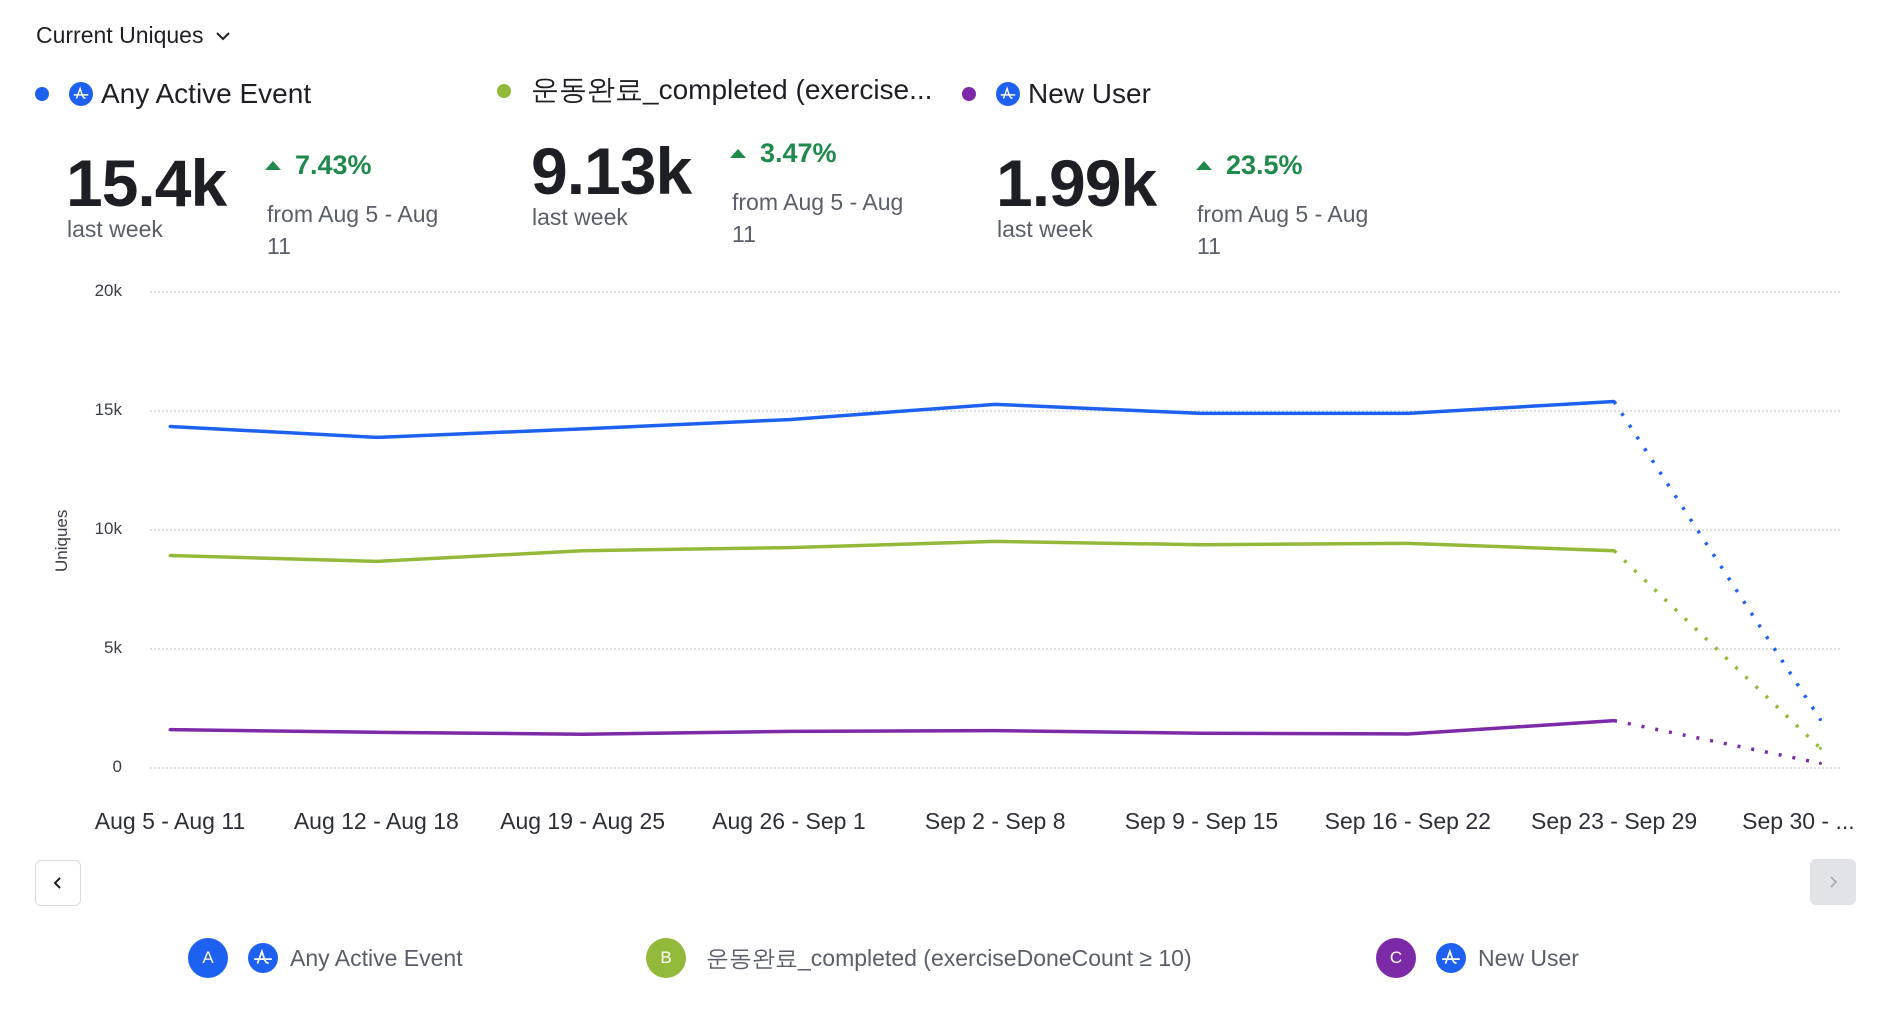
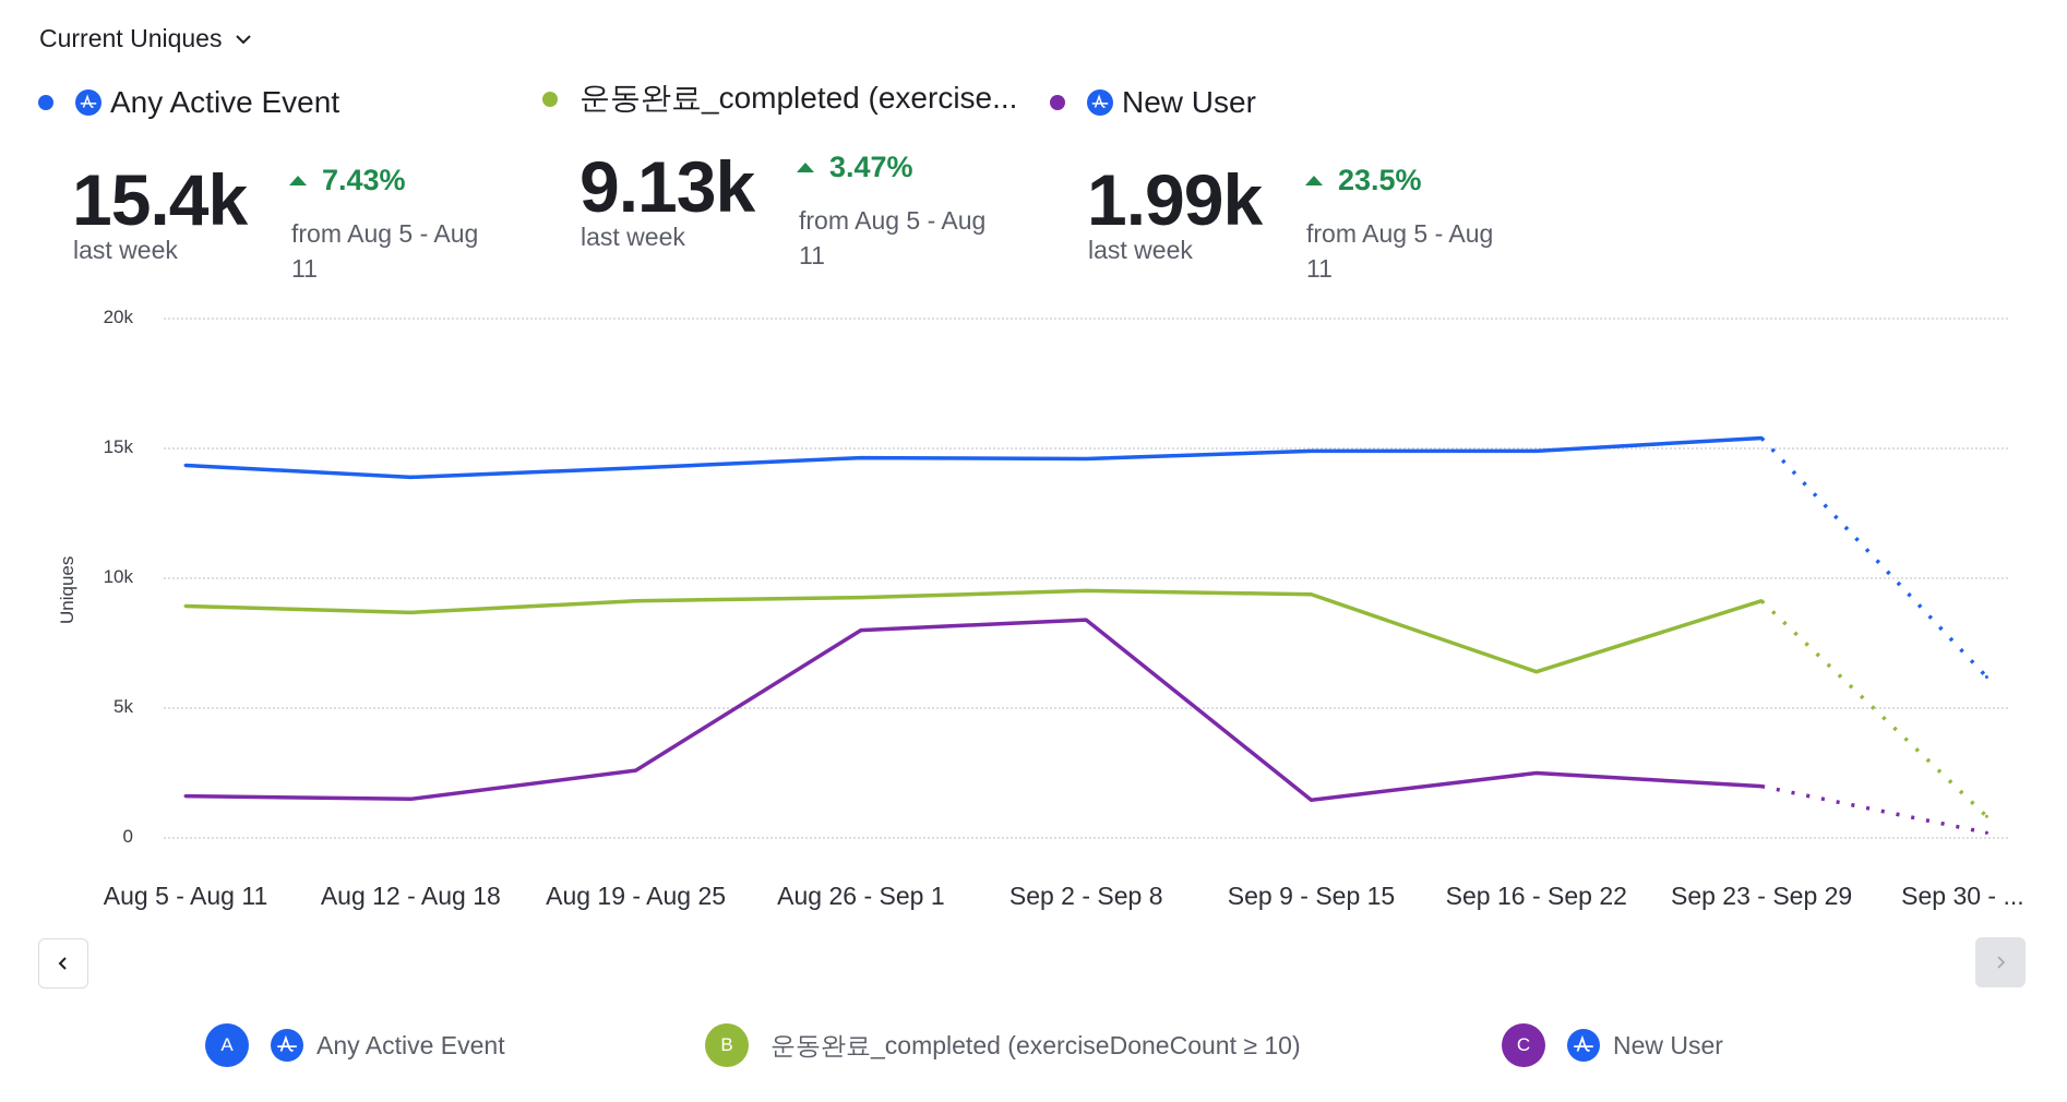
New User/Aug 19 - Aug 25: 1.4k -> 2.6k
New User/Aug 26 - Sep 1: 1.5k -> 8.0k
Any Active Event/Sep 2 - Sep 8: 15.3k -> 14.6k
New User/Sep 2 - Sep 8: 1.6k -> 8.4k
운동완료_completed (exerciseDoneCount ≥ 10)/Sep 16 - Sep 22: 9.4k -> 6.4k
New User/Sep 16 - Sep 22: 1.4k -> 2.5k
Any Active Event/Sep 30 - ...: 2.0k -> 6.2k
